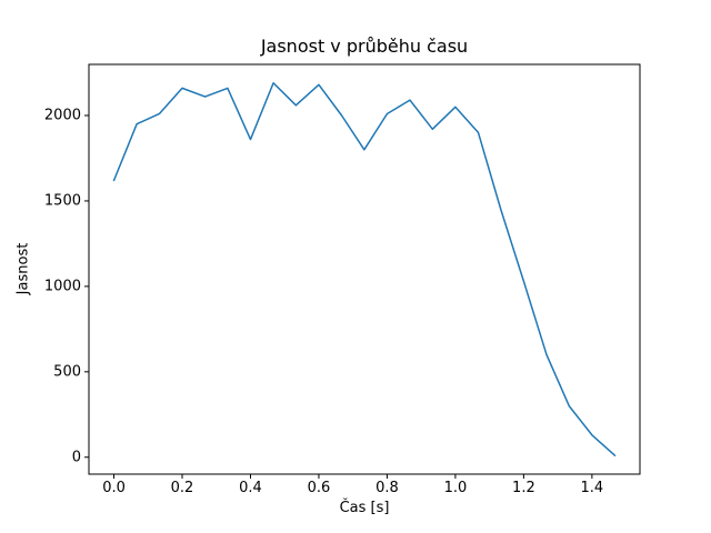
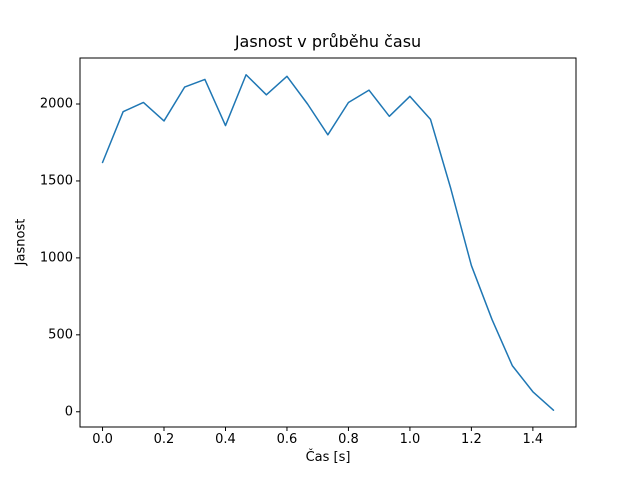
0.2: 2160 -> 1890
1.2: 1030 -> 950
